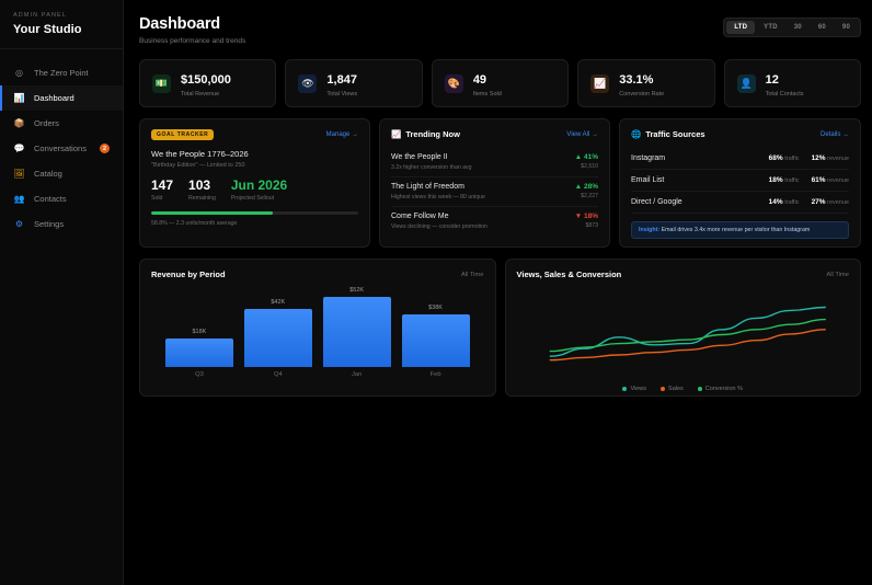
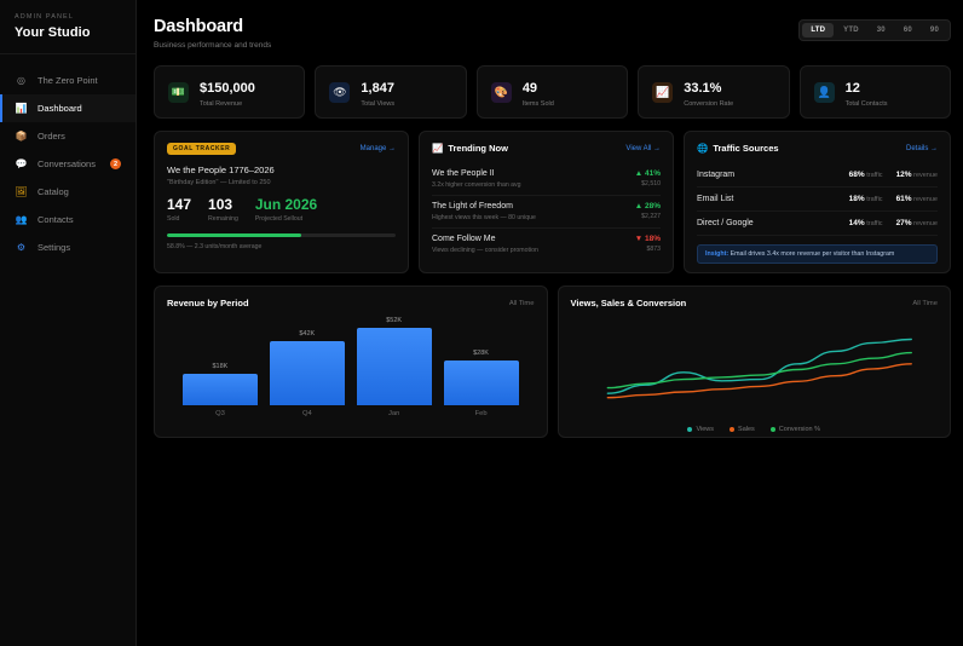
Revenue by Period/Feb: $38K -> $28K
